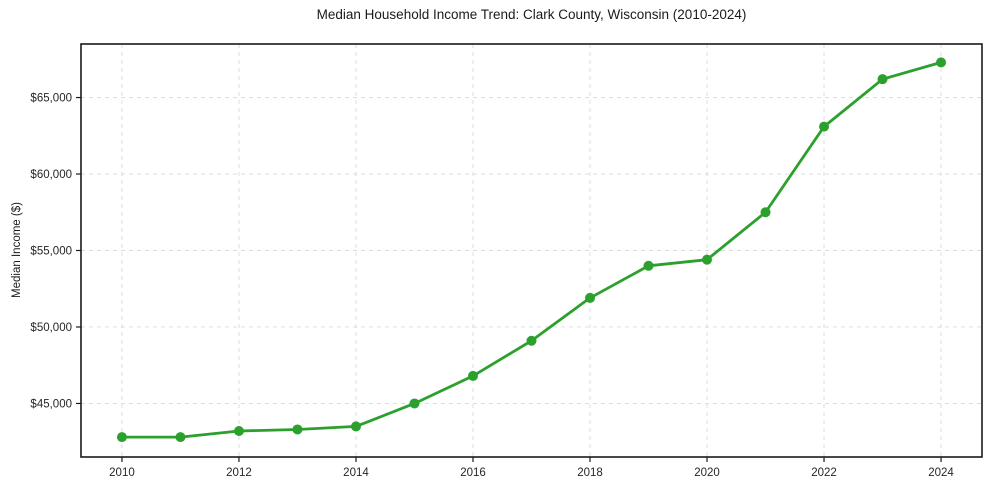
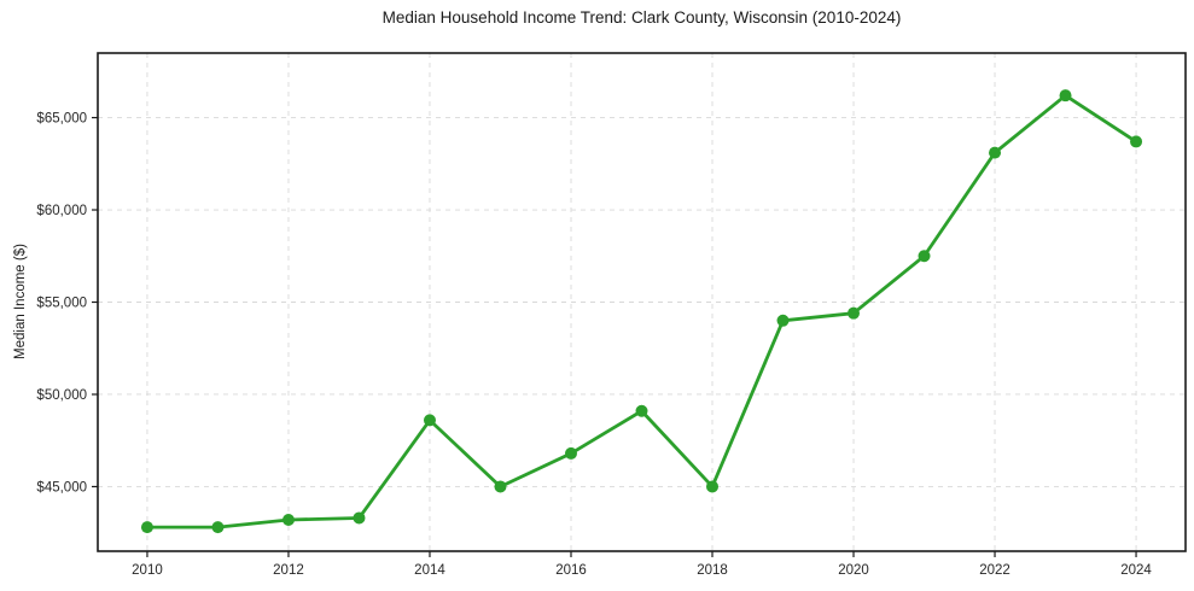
2014: $43500 -> $48600
2018: $51900 -> $45000
2024: $67300 -> $63700
